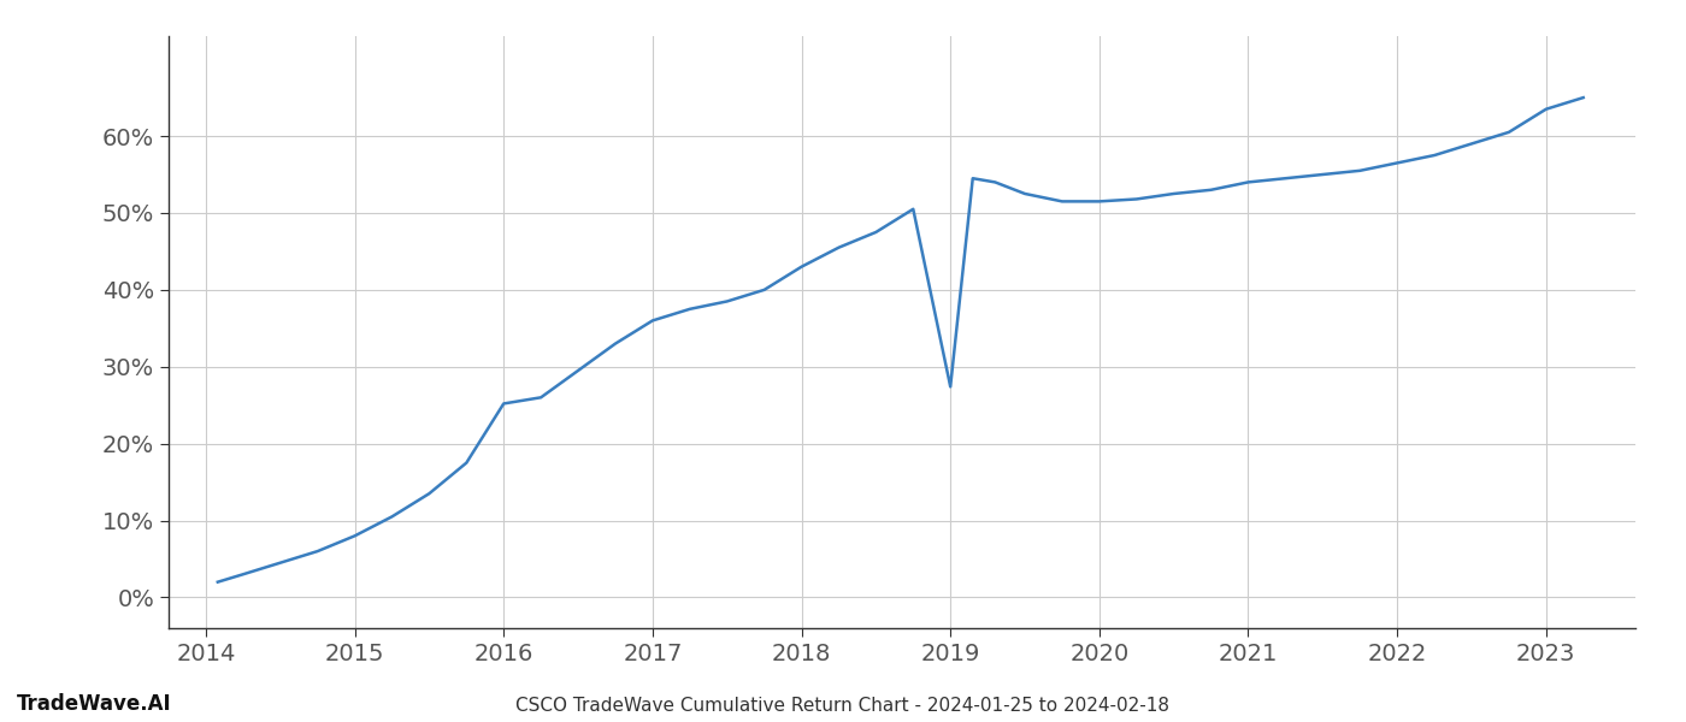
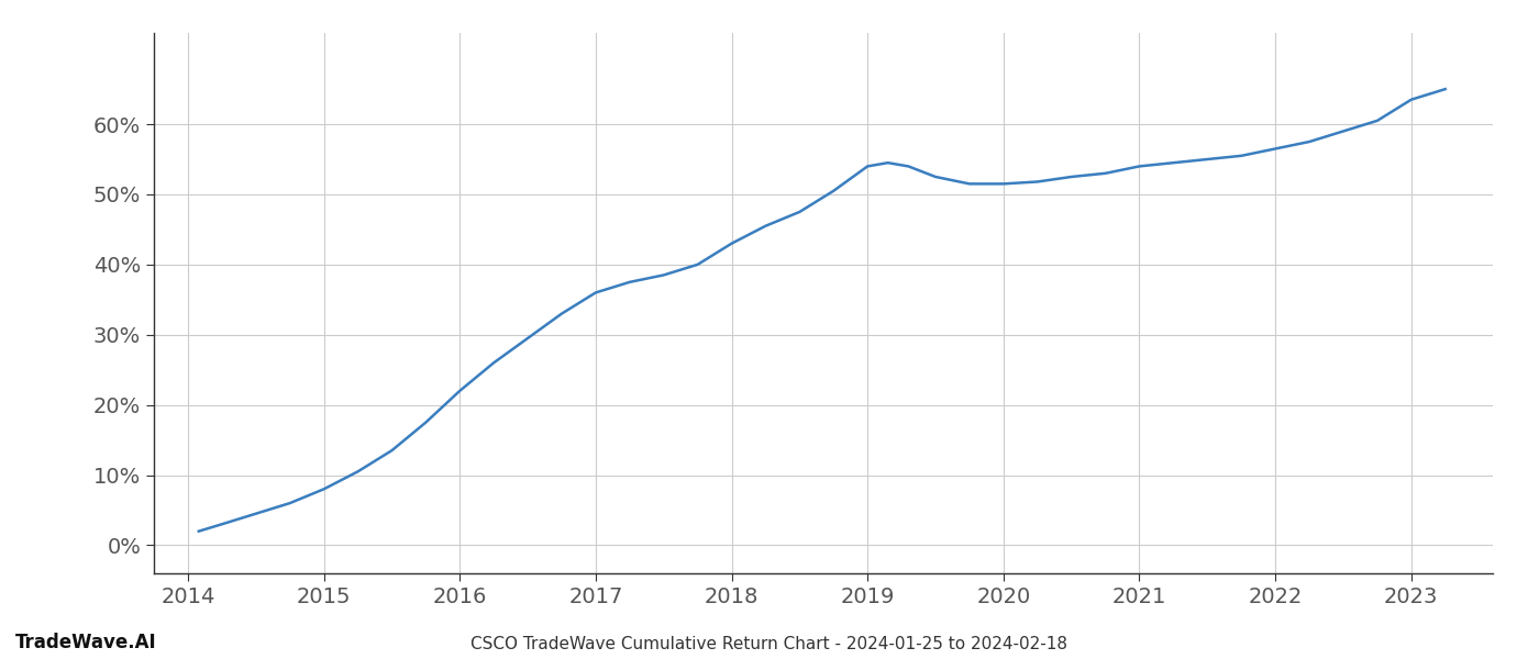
2016: 25.2% -> 22.0%
2019: 27.4% -> 54.0%
